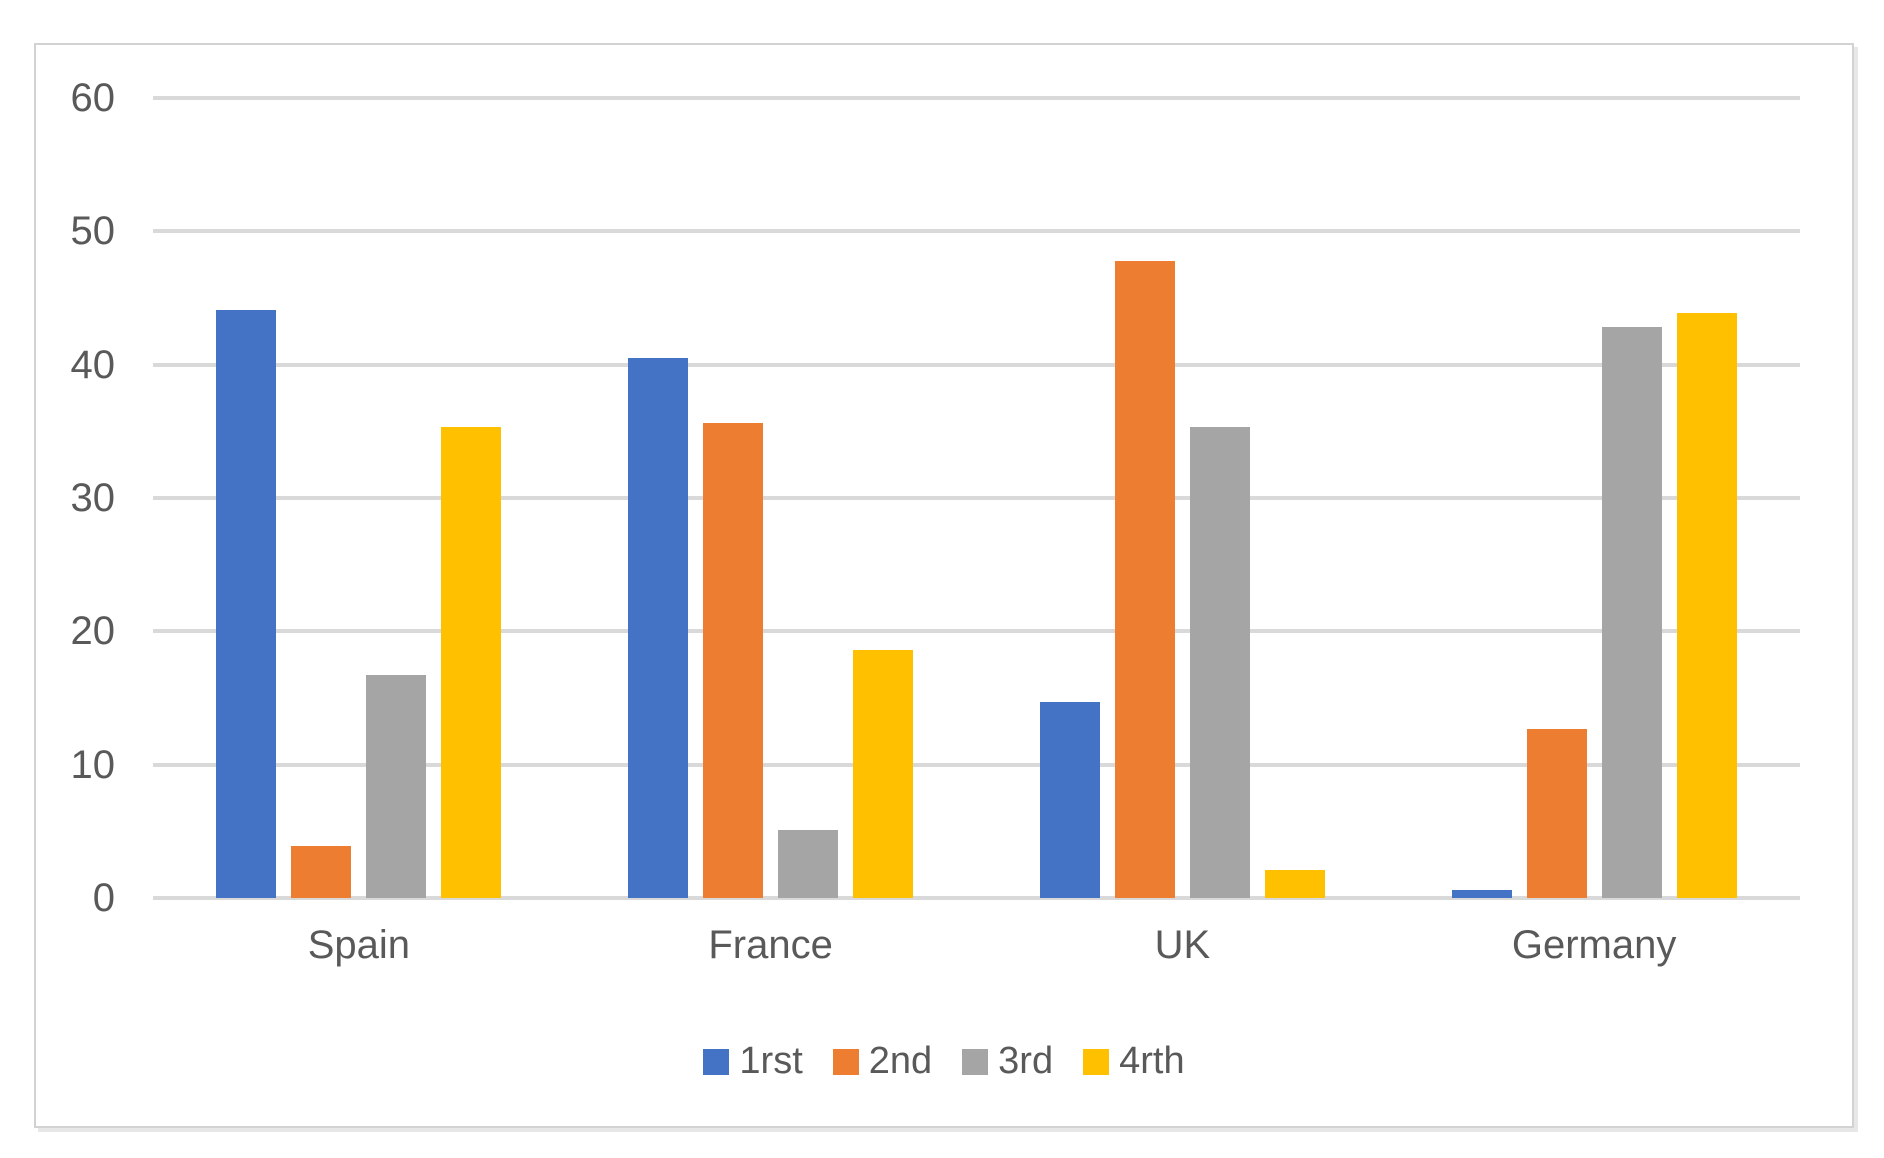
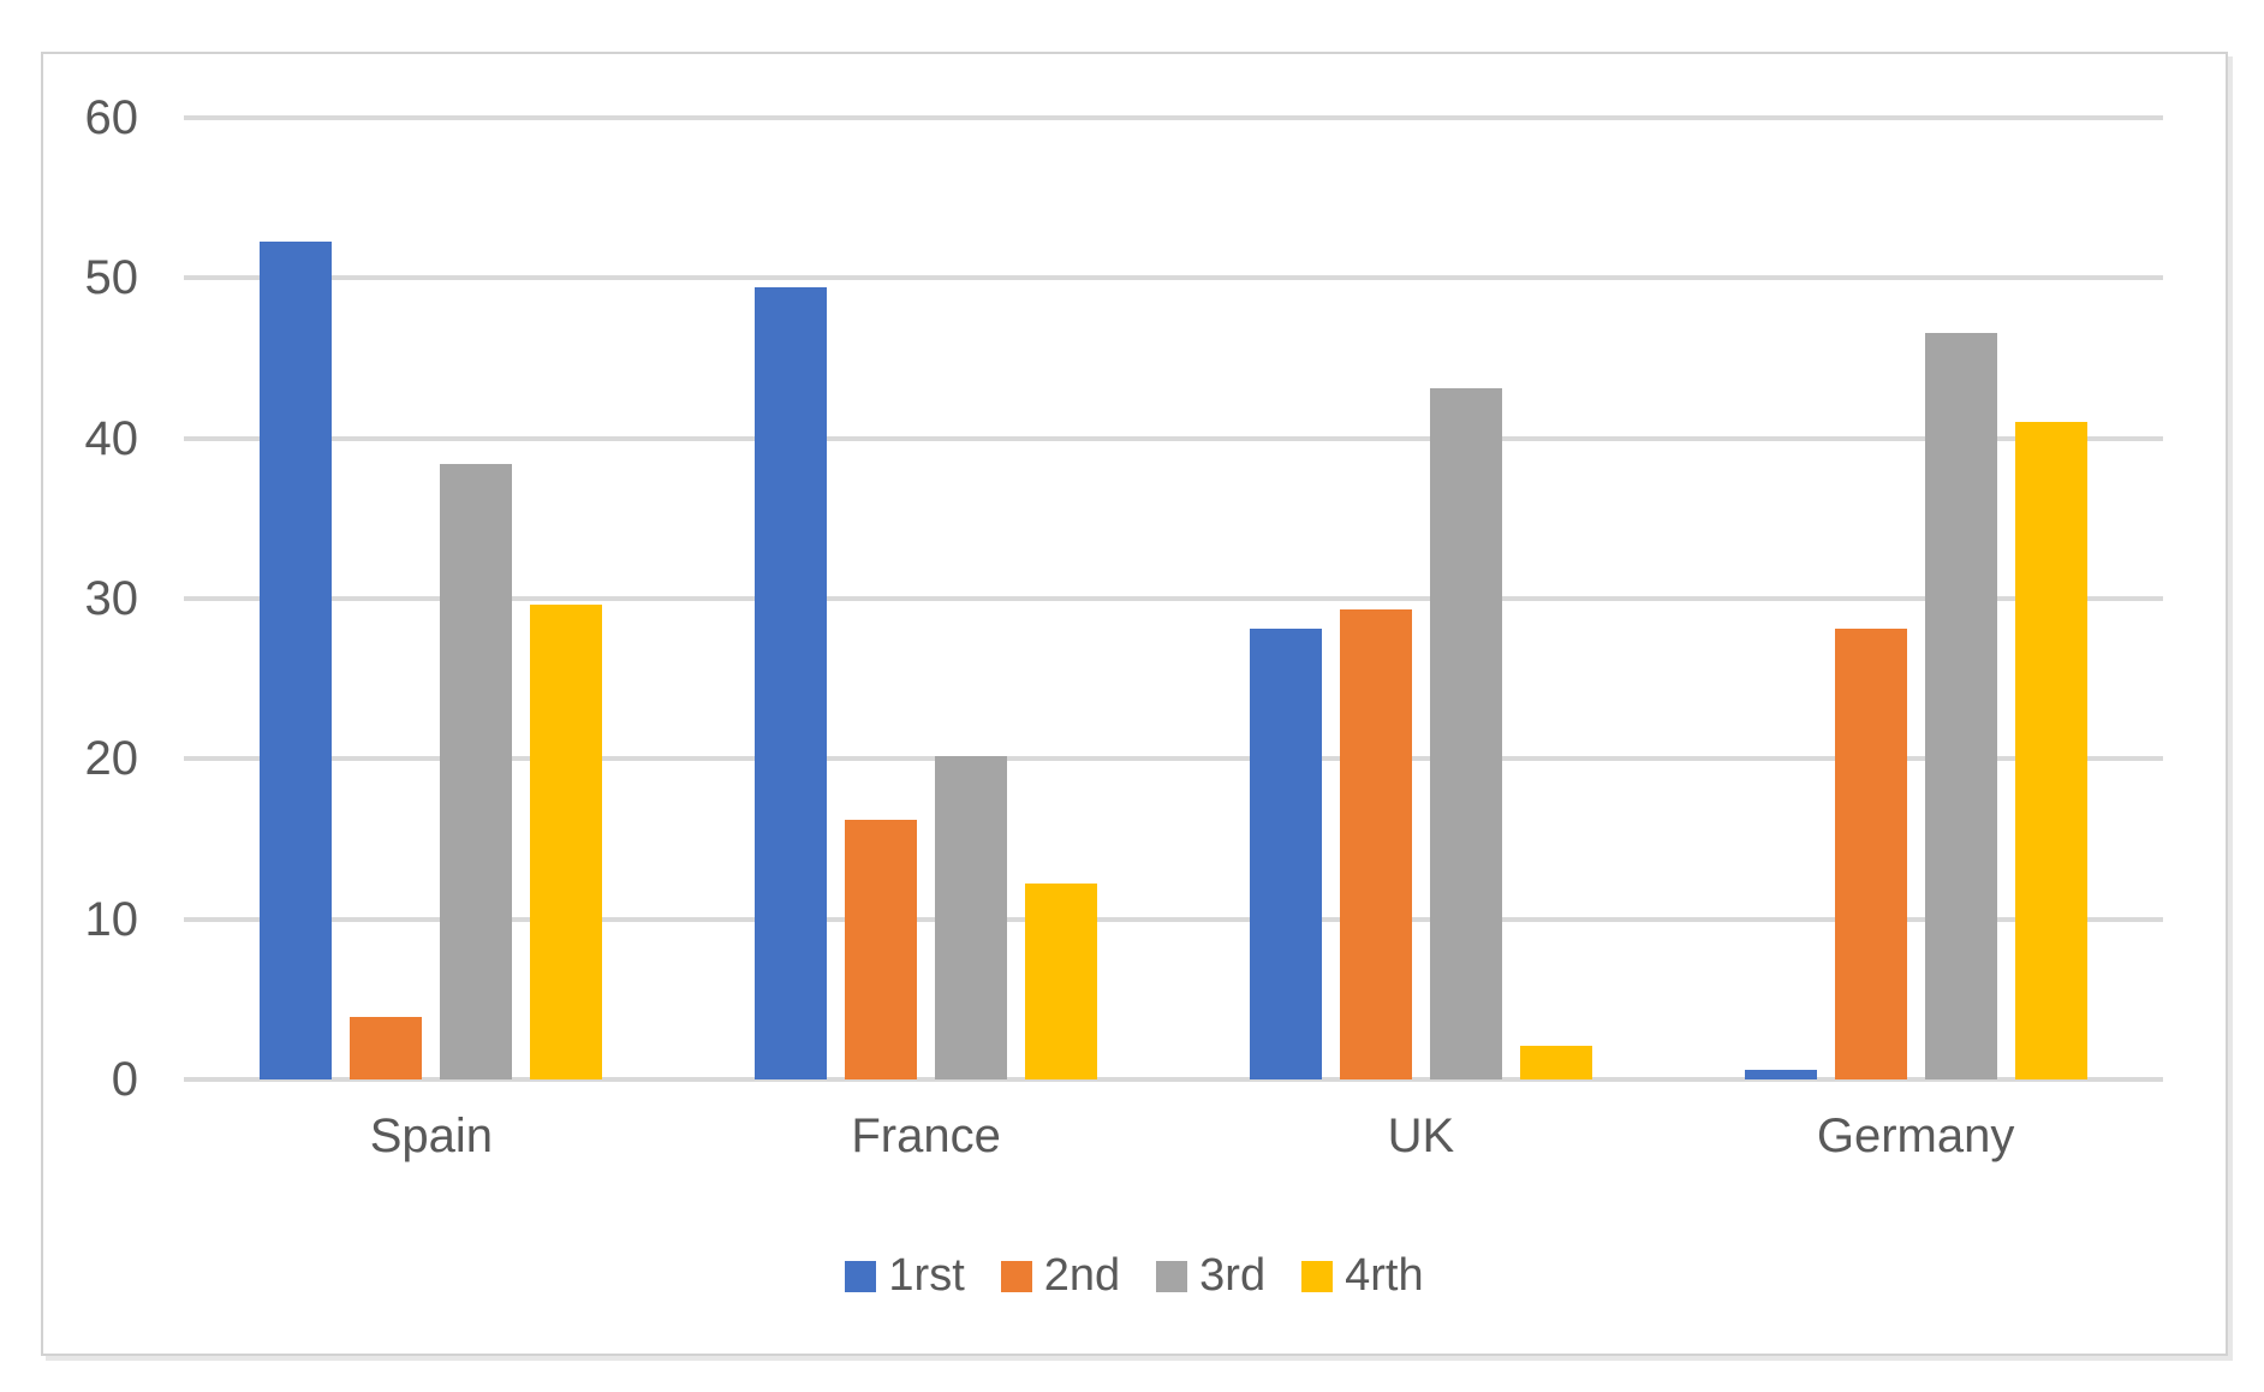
1rst/Spain: 44.1 -> 52.3
3rd/Spain: 16.7 -> 38.4
4rth/Spain: 35.3 -> 29.6
1rst/France: 40.5 -> 49.4
2nd/France: 35.6 -> 16.2
3rd/France: 5.1 -> 20.2
4rth/France: 18.6 -> 12.2
1rst/UK: 14.7 -> 28.1
2nd/UK: 47.8 -> 29.3
3rd/UK: 35.3 -> 43.1
2nd/Germany: 12.7 -> 28.1
3rd/Germany: 42.8 -> 46.6
4rth/Germany: 43.9 -> 41.0
